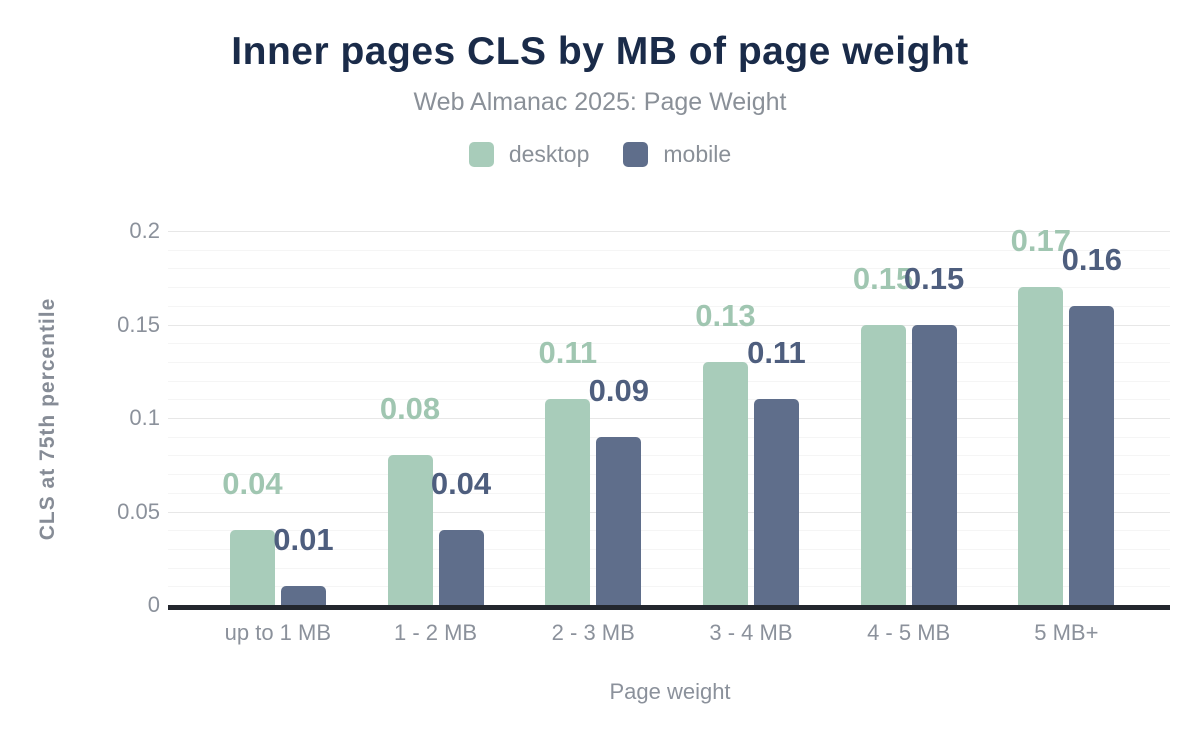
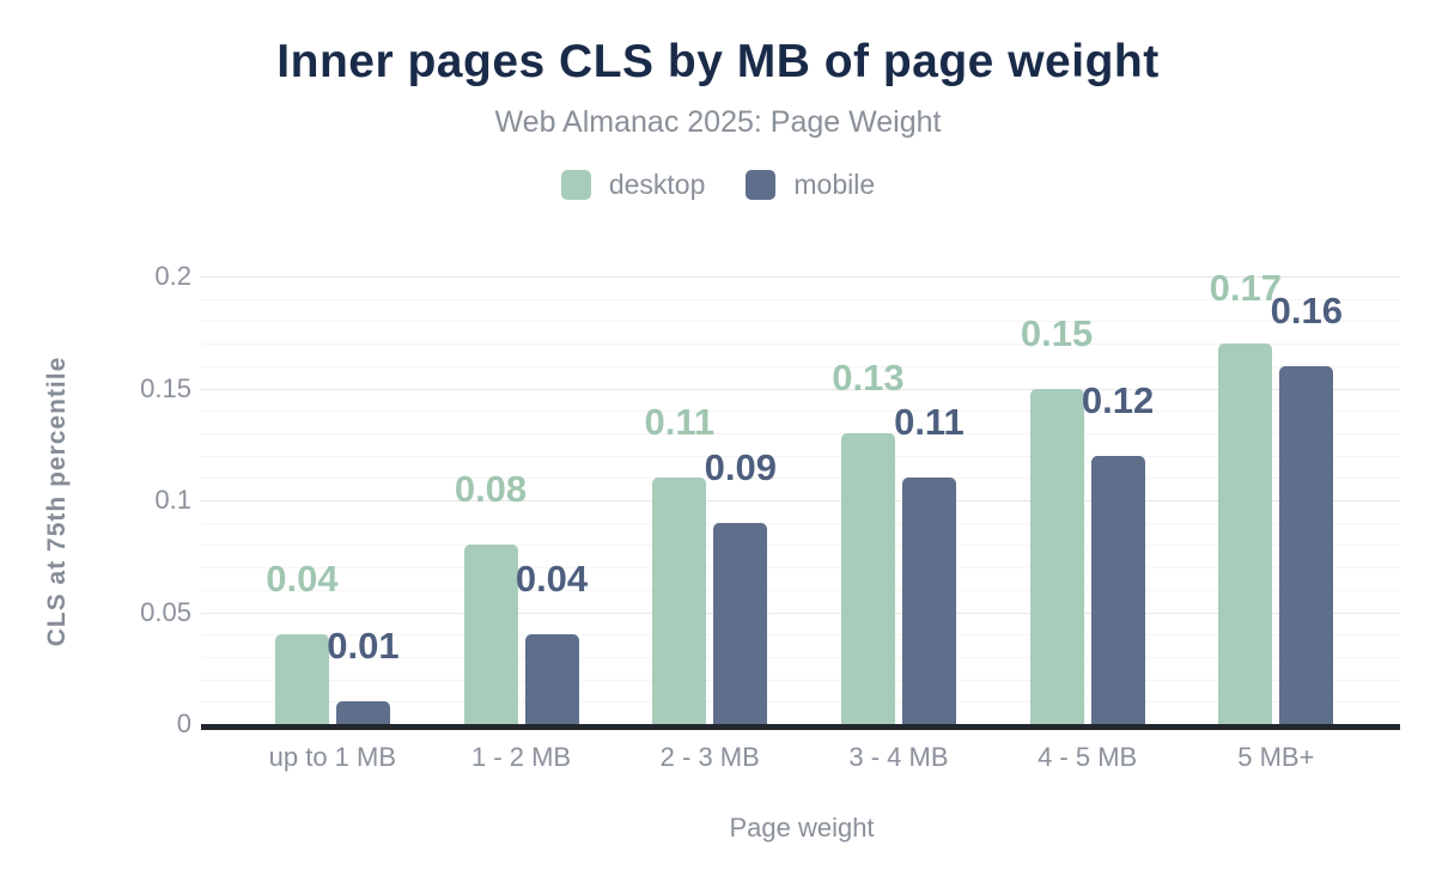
mobile/4 - 5 MB: 0.15 -> 0.12
